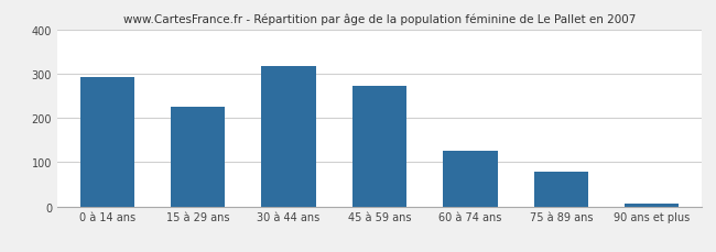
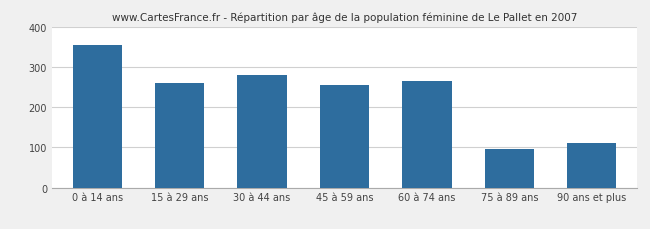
0 à 14 ans: 293 -> 355
15 à 29 ans: 226 -> 260
30 à 44 ans: 318 -> 280
45 à 59 ans: 273 -> 255
60 à 74 ans: 125 -> 265
75 à 89 ans: 79 -> 95
90 ans et plus: 7 -> 110
